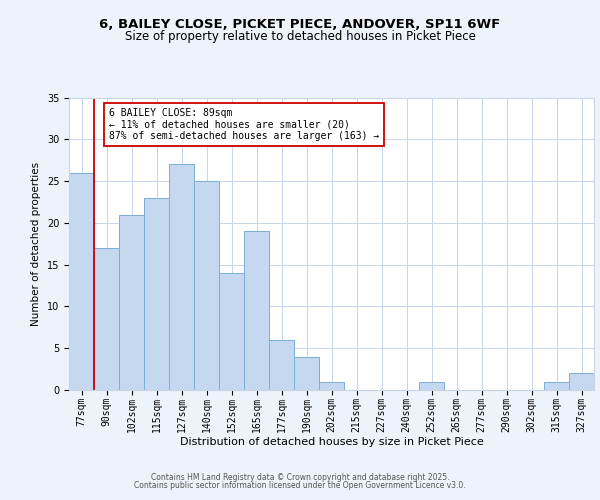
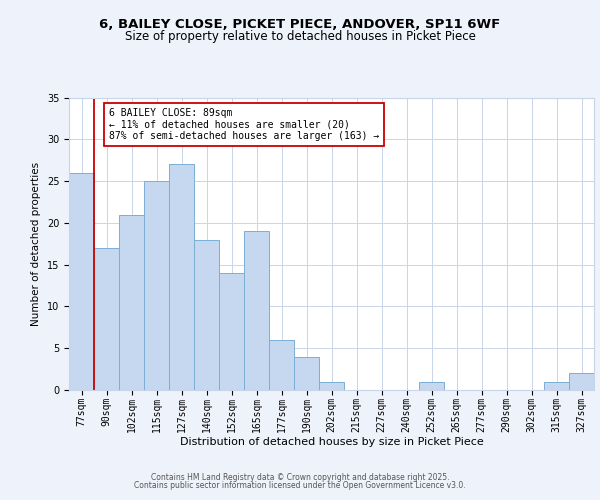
115sqm: 23 -> 25
140sqm: 25 -> 18
